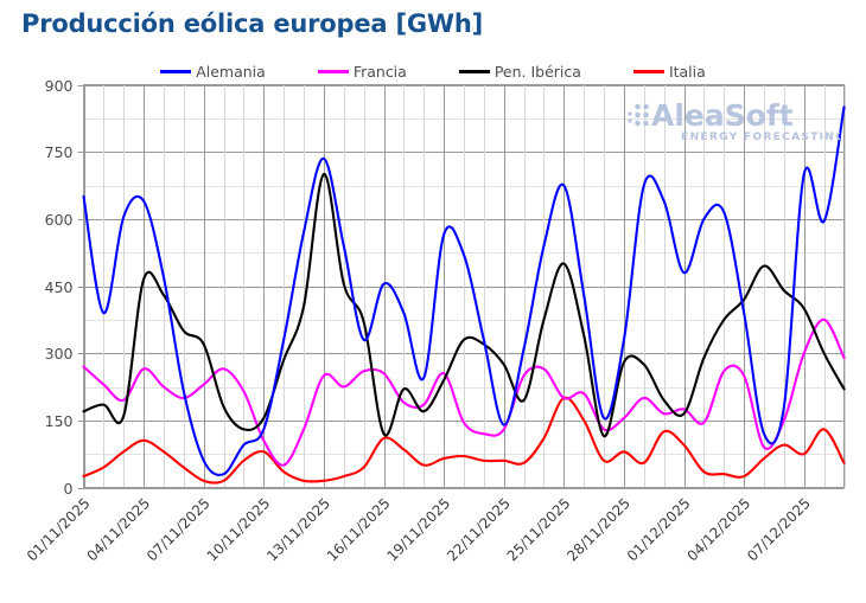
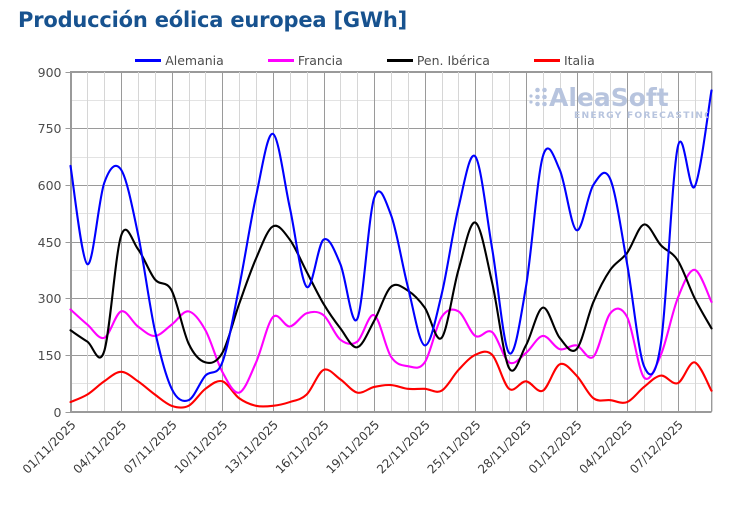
Pen. Ibérica/01/11/2025: 170 -> 220
Pen. Ibérica/13/11/2025: 700 -> 490
Pen. Ibérica/16/11/2025: 120 -> 280
Alemania/22/11/2025: 140 -> 180
Italia/25/11/2025: 200 -> 150
Pen. Ibérica/28/11/2025: 280 -> 180
